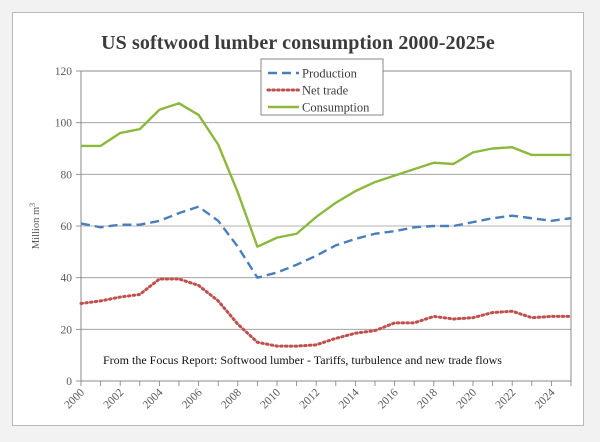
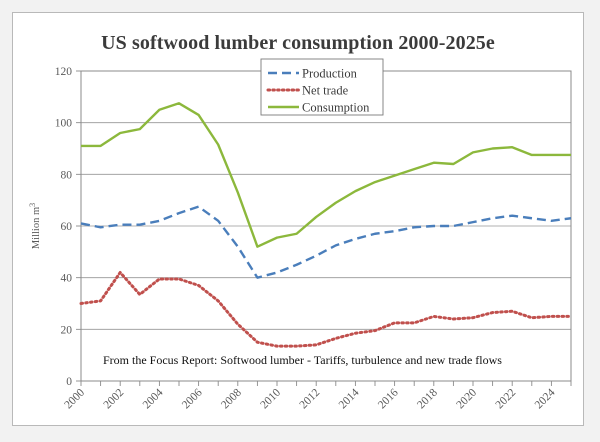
Net trade/2002: 32 -> 42
